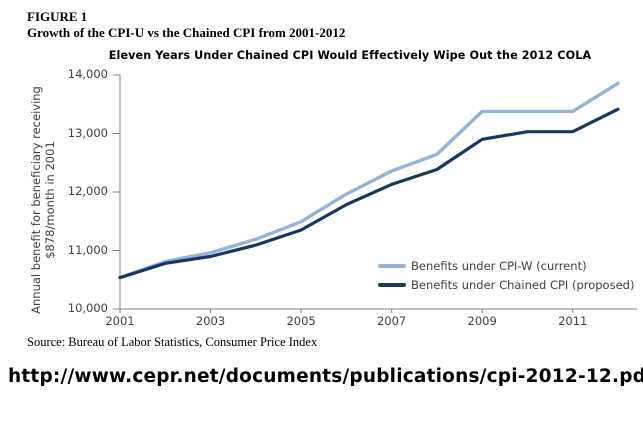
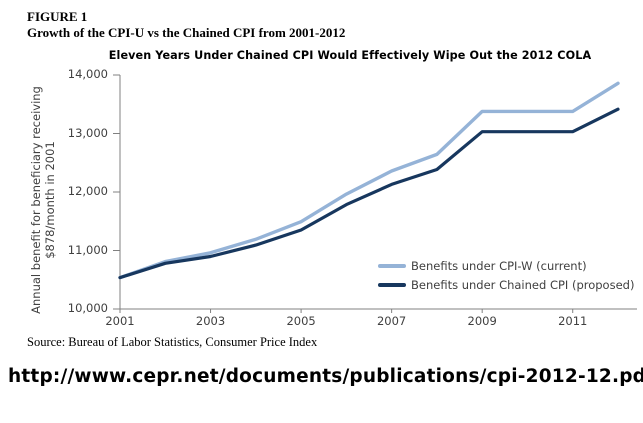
Benefits under Chained CPI (proposed)/2009: 12900 -> 13000
